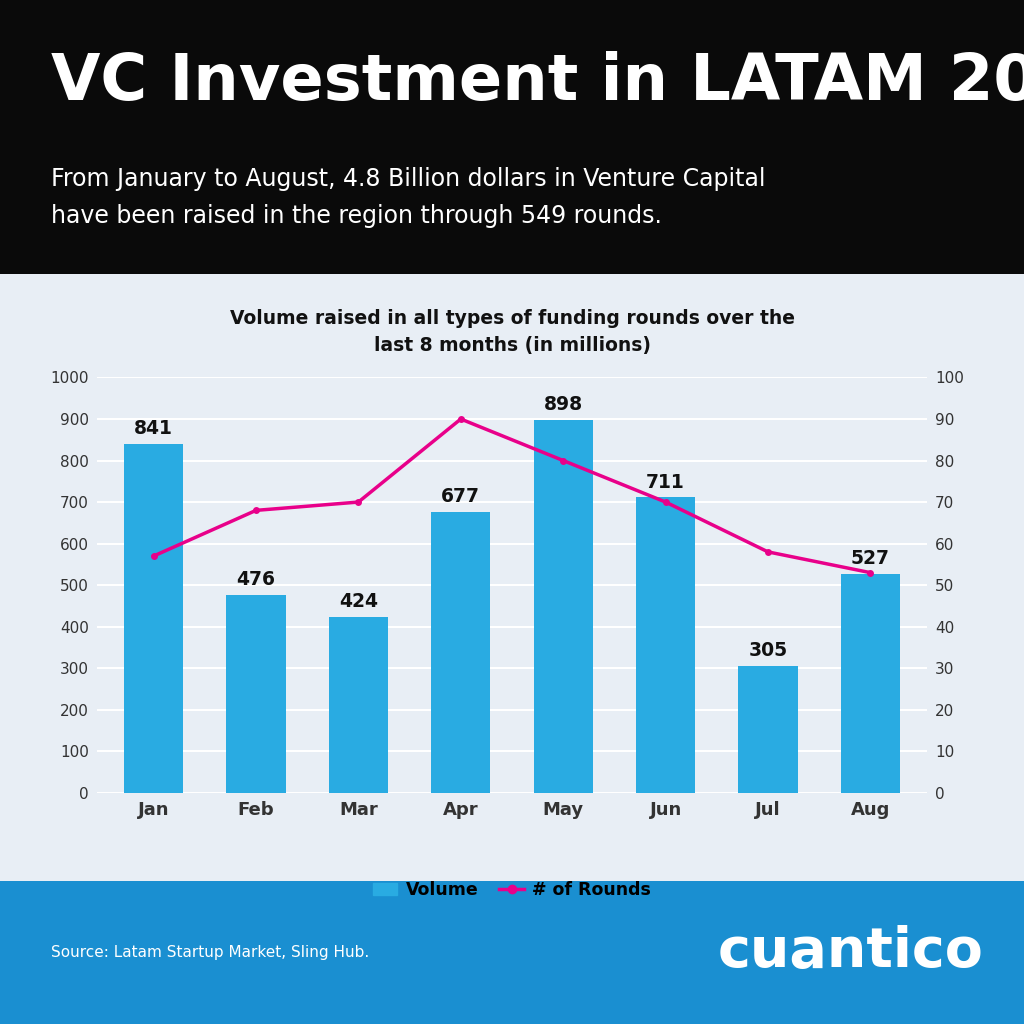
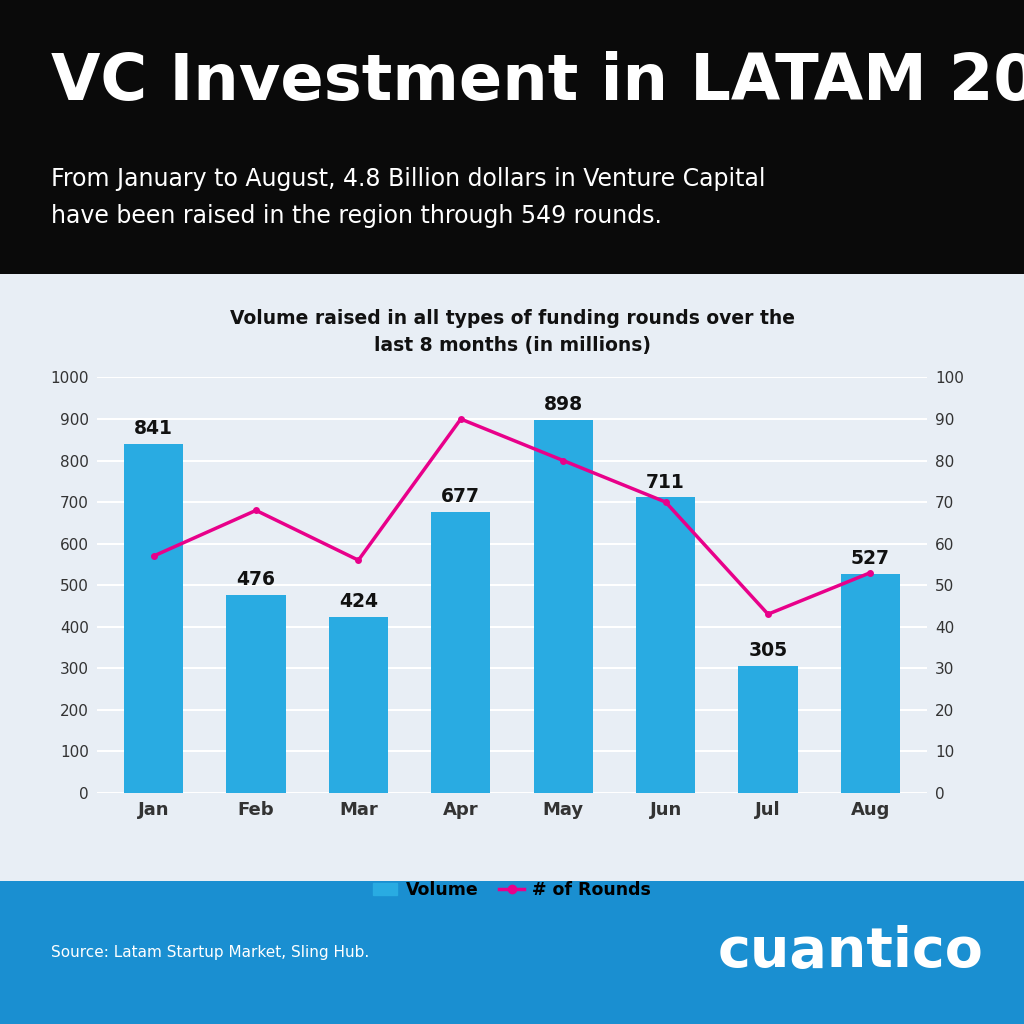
# of Rounds/Mar: 70 -> 56
# of Rounds/Jul: 58 -> 43
